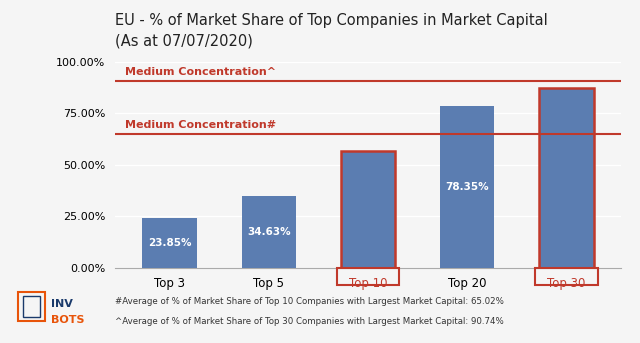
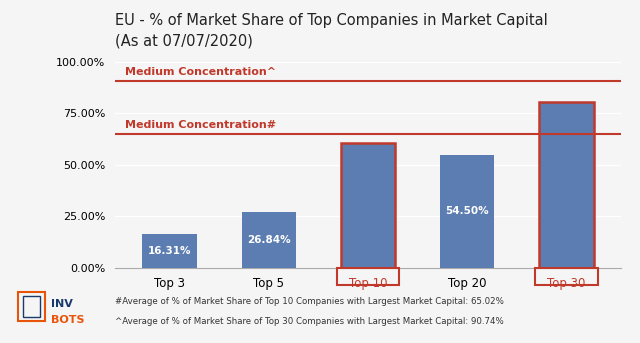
Top 3: 23.85% -> 16.31%
Top 5: 34.63% -> 26.84%
Top 10: 56.5% -> 60.5%
Top 20: 78.35% -> 54.50%
Top 30: 87.1% -> 80.5%
